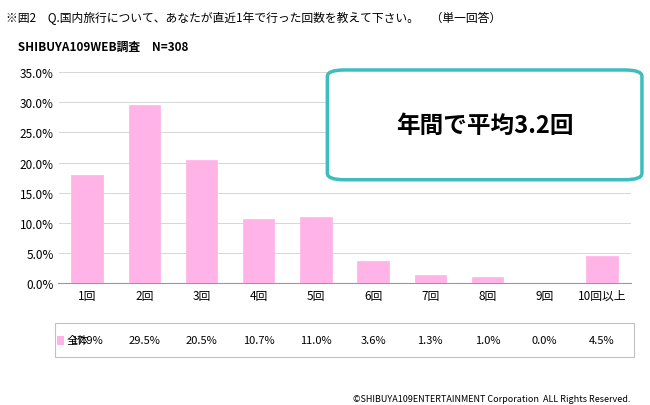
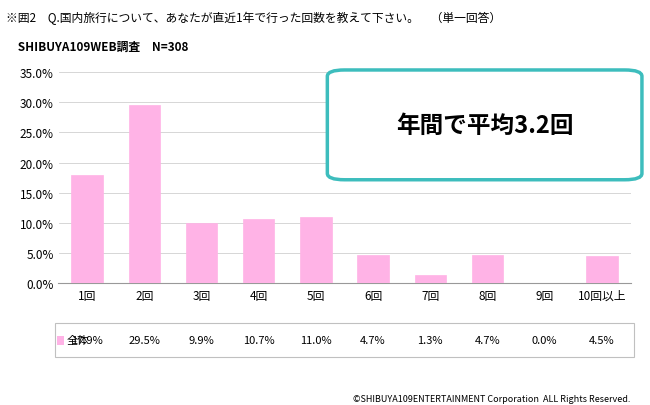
3回: 20.5% -> 9.9%
6回: 3.6% -> 4.7%
8回: 1.0% -> 4.7%
